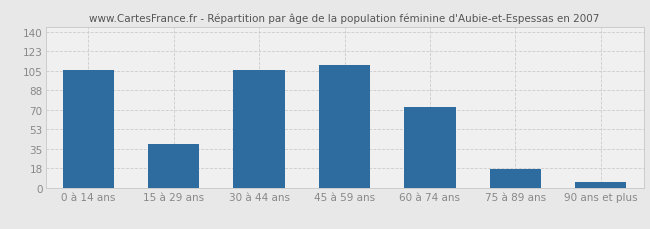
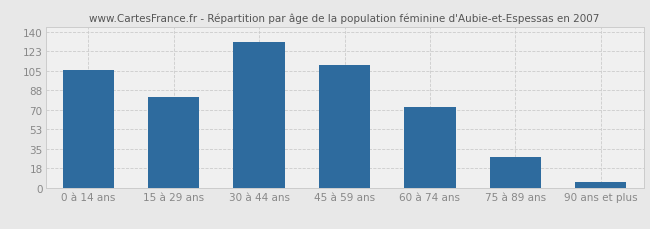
15 à 29 ans: 39 -> 82
30 à 44 ans: 106 -> 131
75 à 89 ans: 17 -> 28
